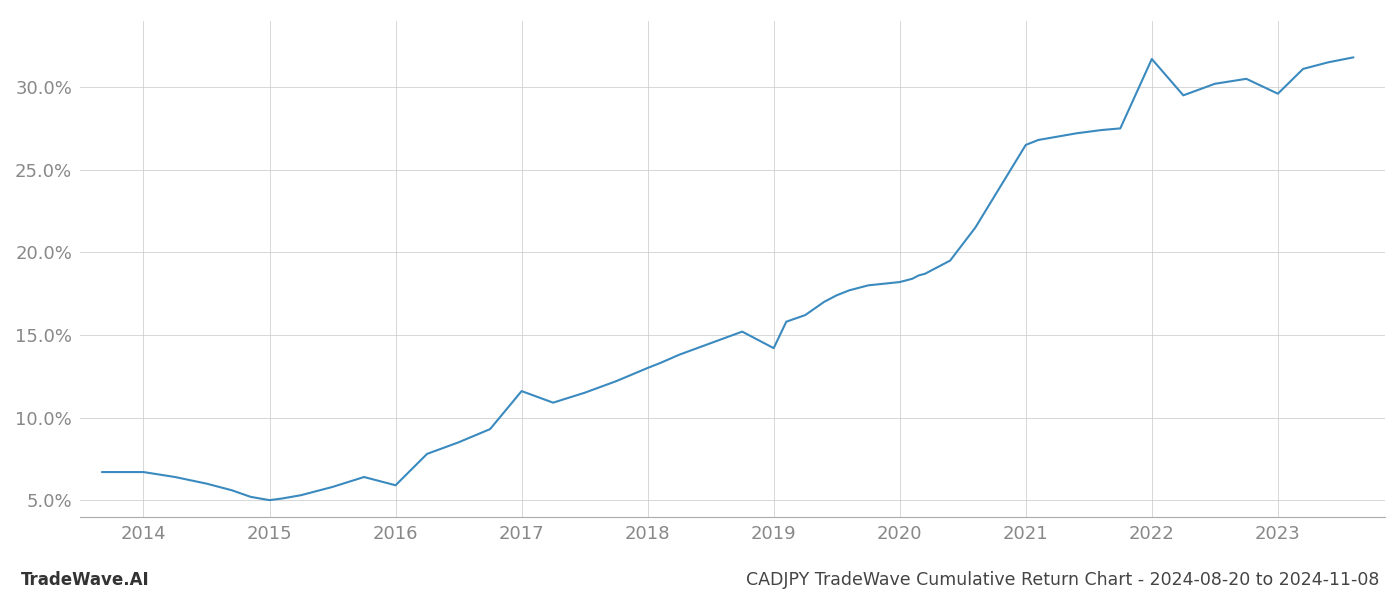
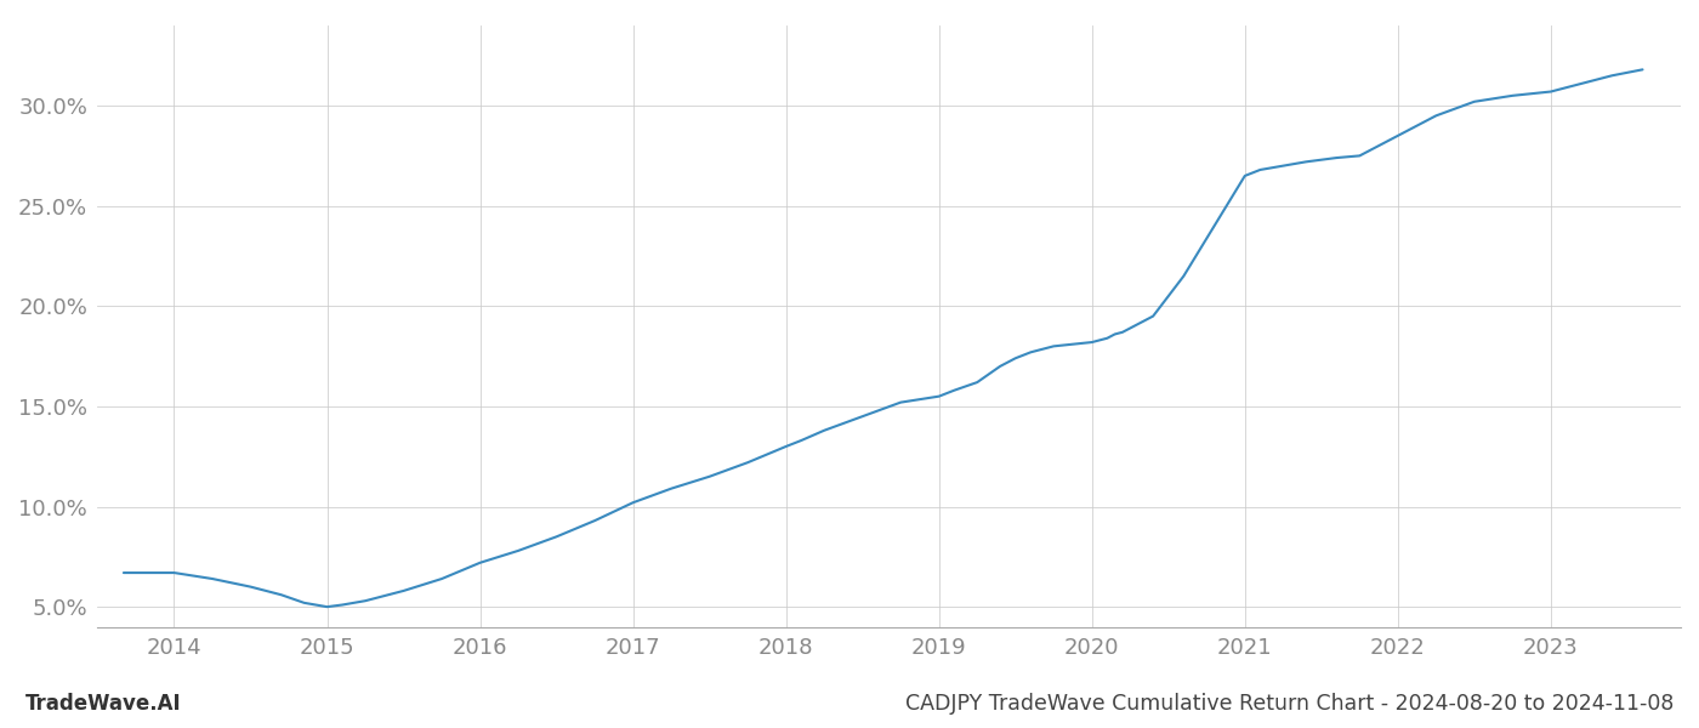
2016: 5.9% -> 7.2%
2017: 11.6% -> 10.2%
2019: 14.2% -> 15.5%
2022: 31.7% -> 28.5%
2023: 29.6% -> 30.7%
